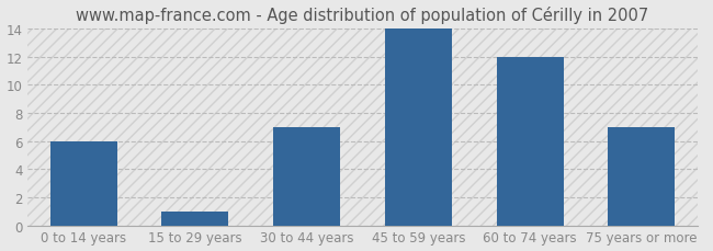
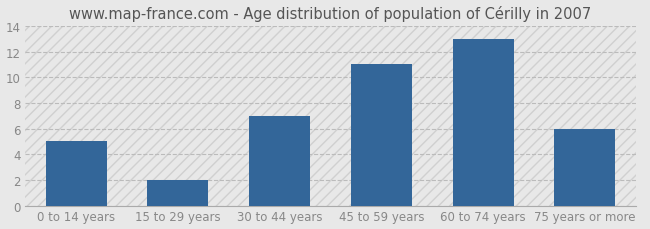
0 to 14 years: 6 -> 5
15 to 29 years: 1 -> 2
45 to 59 years: 14 -> 11
60 to 74 years: 12 -> 13
75 years or more: 7 -> 6
